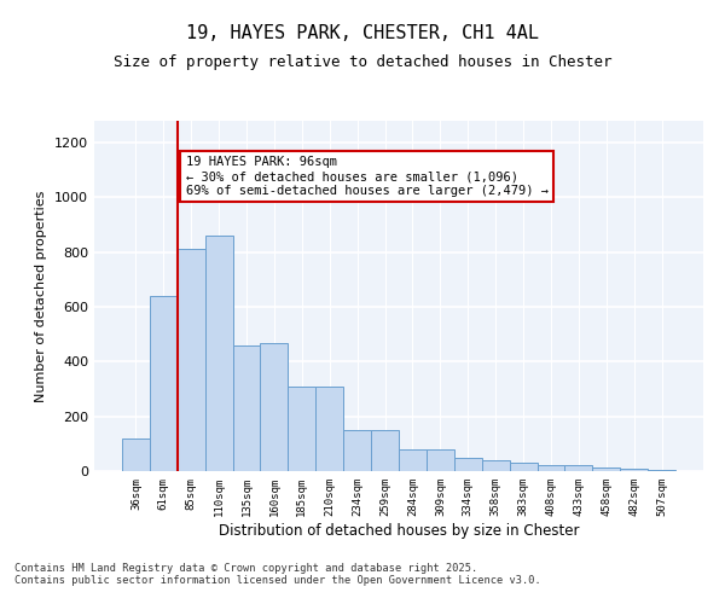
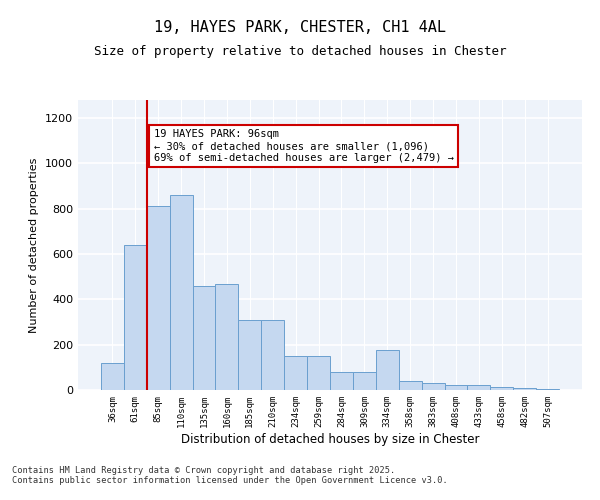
334sqm: 50 -> 175
